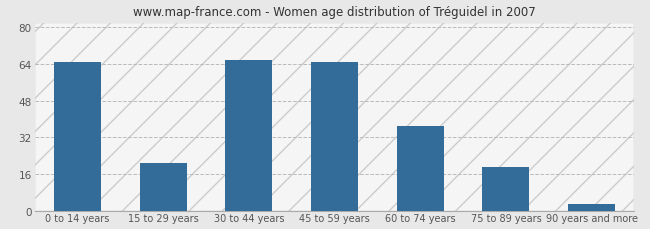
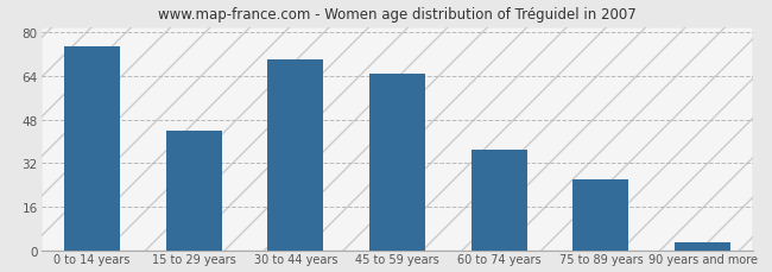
0 to 14 years: 65 -> 75
15 to 29 years: 21 -> 44
30 to 44 years: 66 -> 70
75 to 89 years: 19 -> 26
